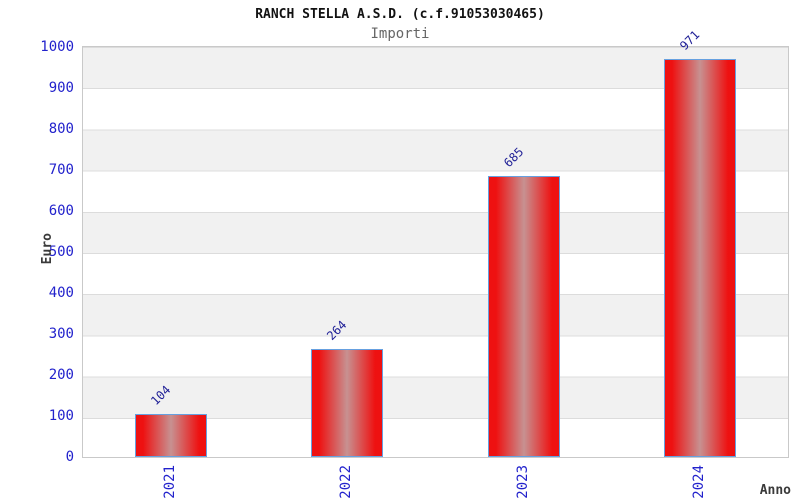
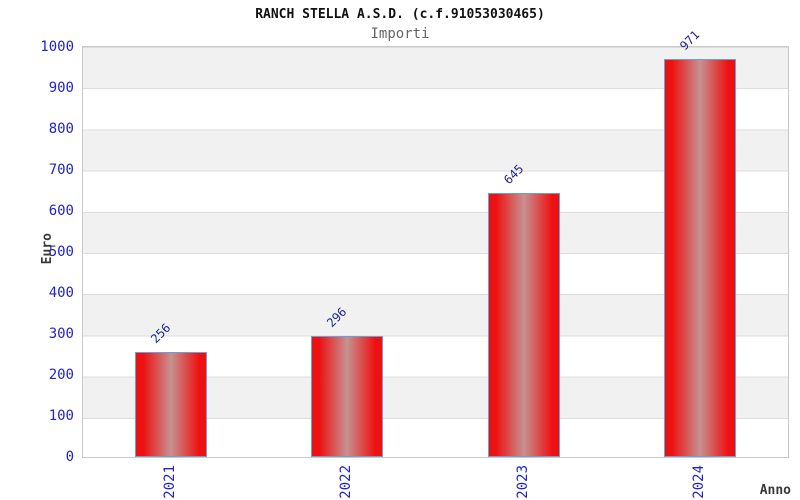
2021: 104 -> 256
2022: 264 -> 296
2023: 685 -> 645
